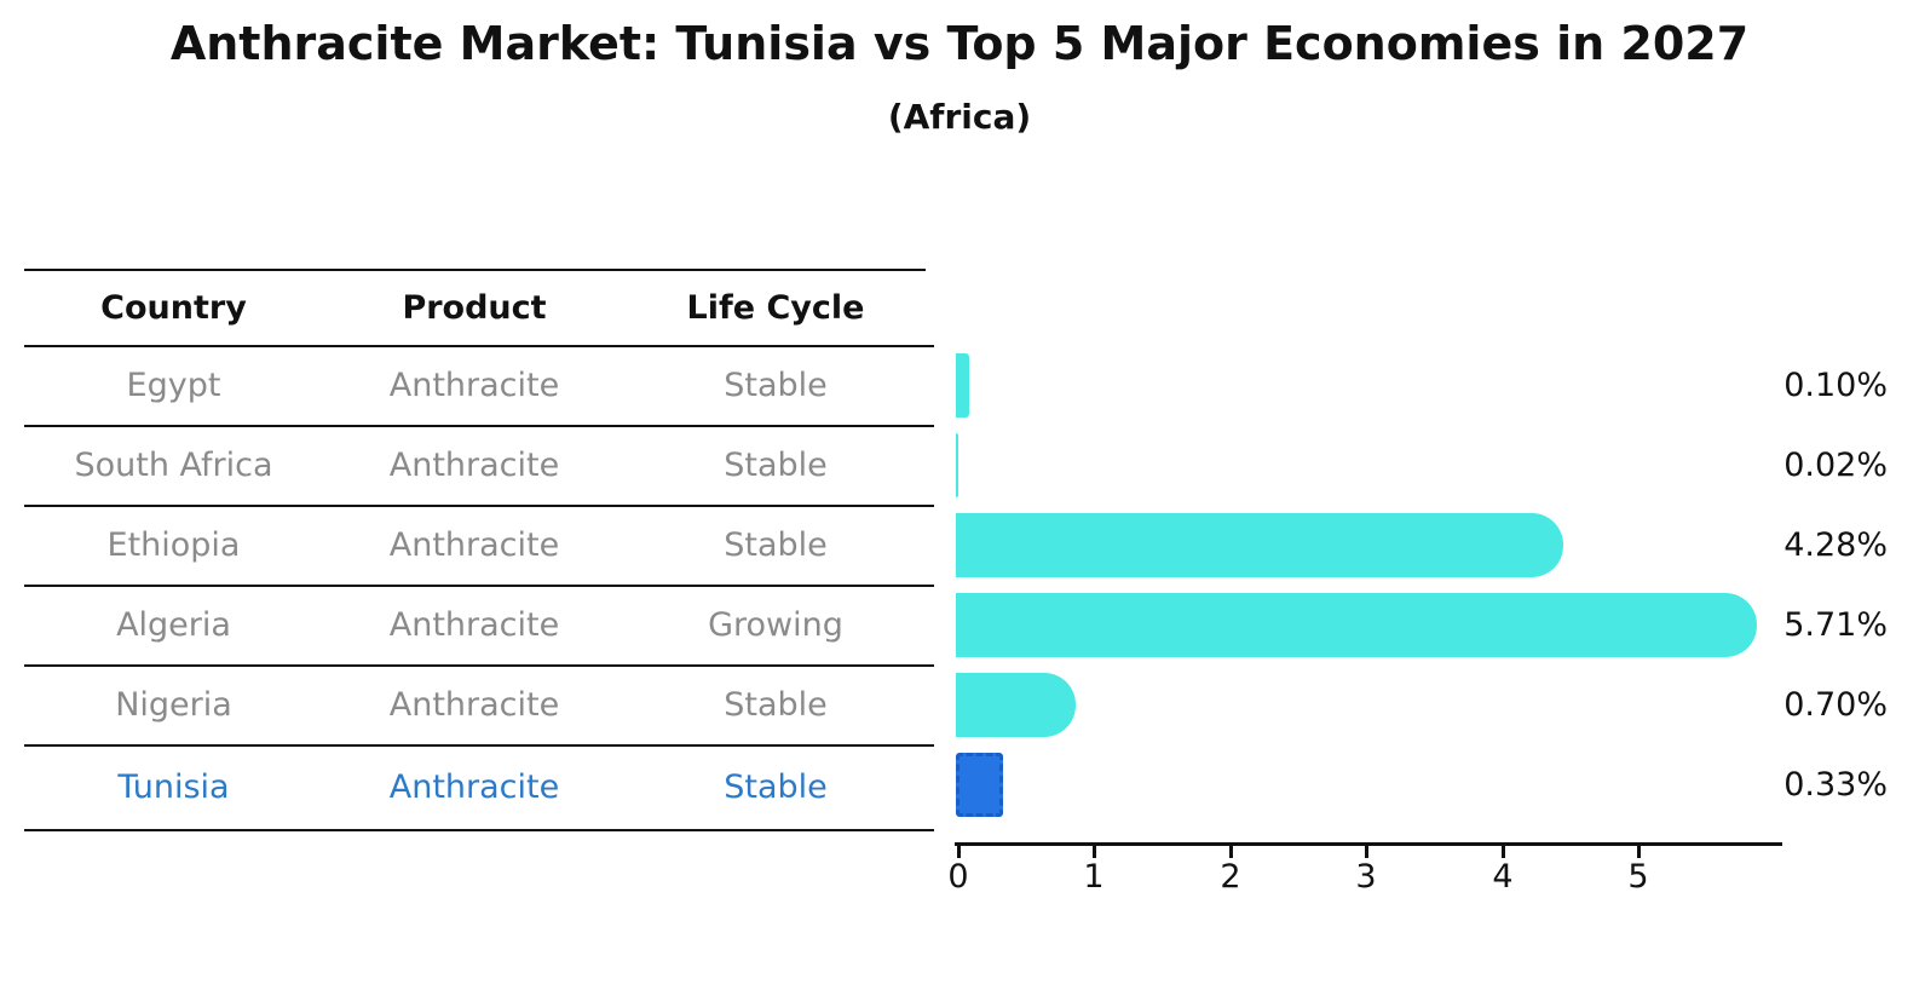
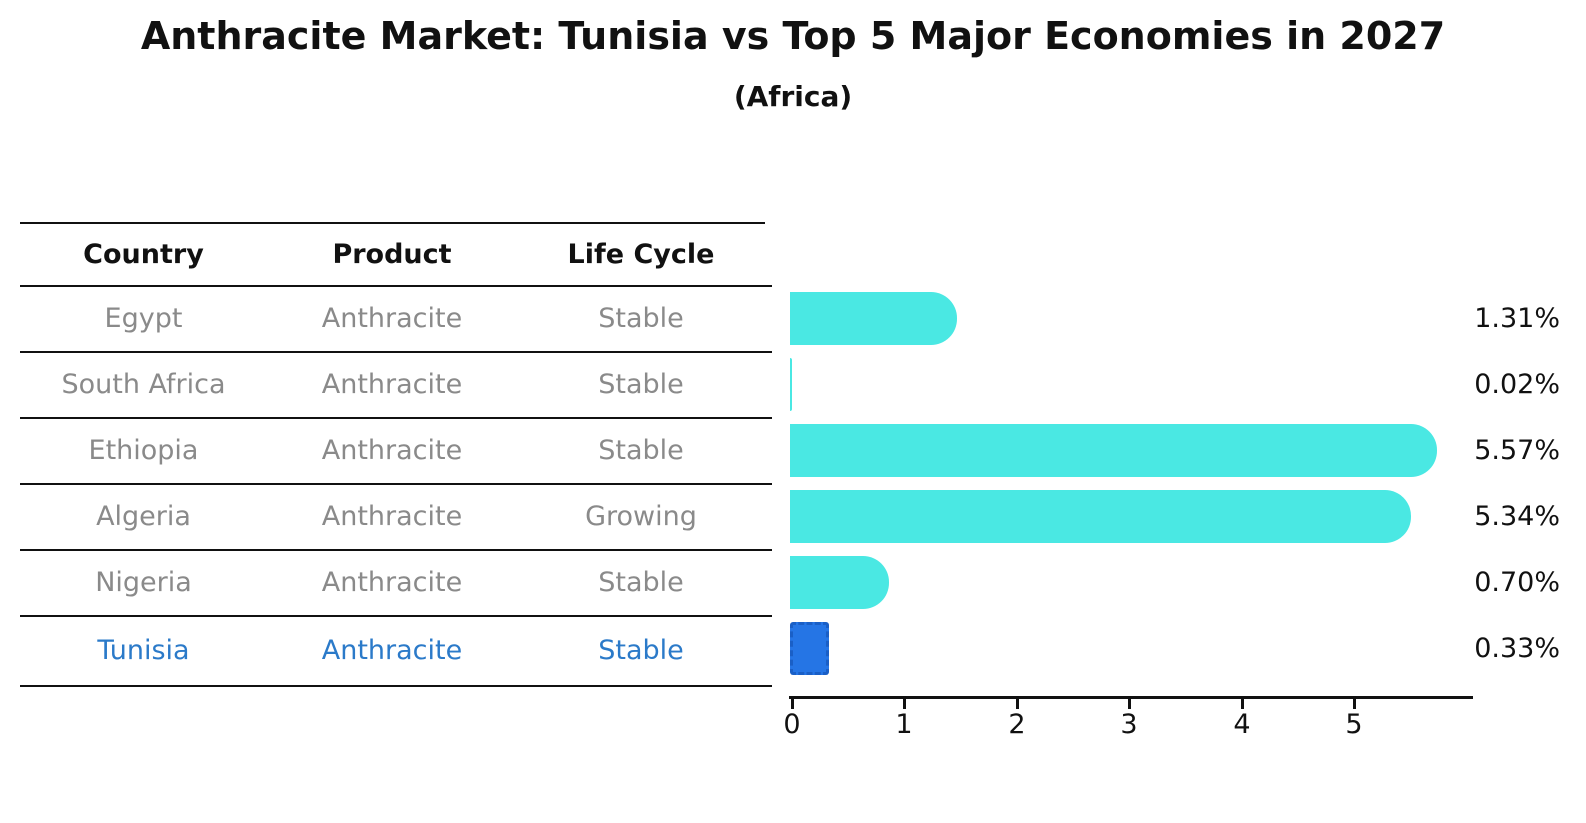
Egypt: 0.10% -> 1.31%
Ethiopia: 4.28% -> 5.57%
Algeria: 5.71% -> 5.34%
